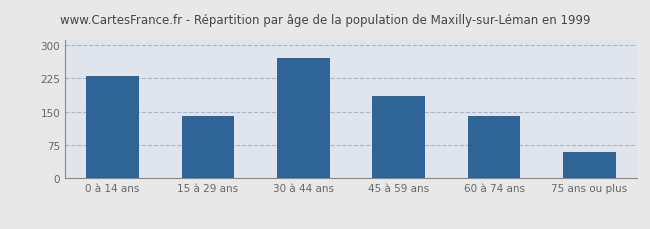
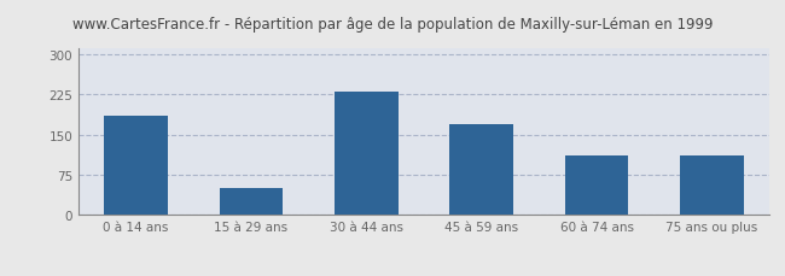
0 à 14 ans: 230 -> 185
15 à 29 ans: 140 -> 50
30 à 44 ans: 270 -> 230
45 à 59 ans: 185 -> 170
60 à 74 ans: 140 -> 110
75 ans ou plus: 60 -> 110
